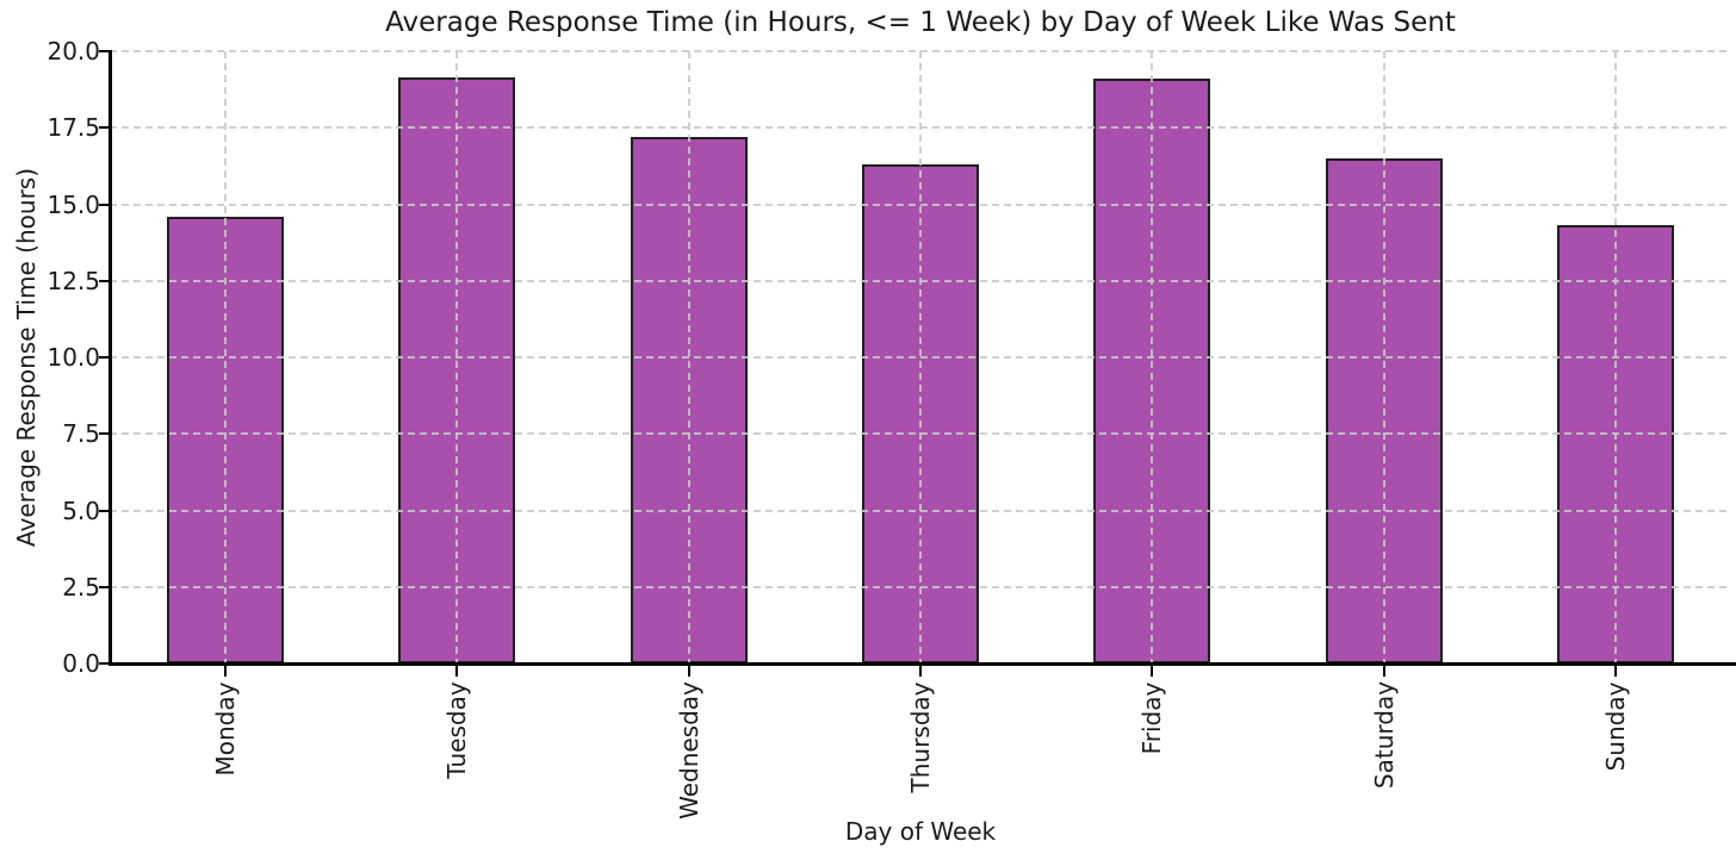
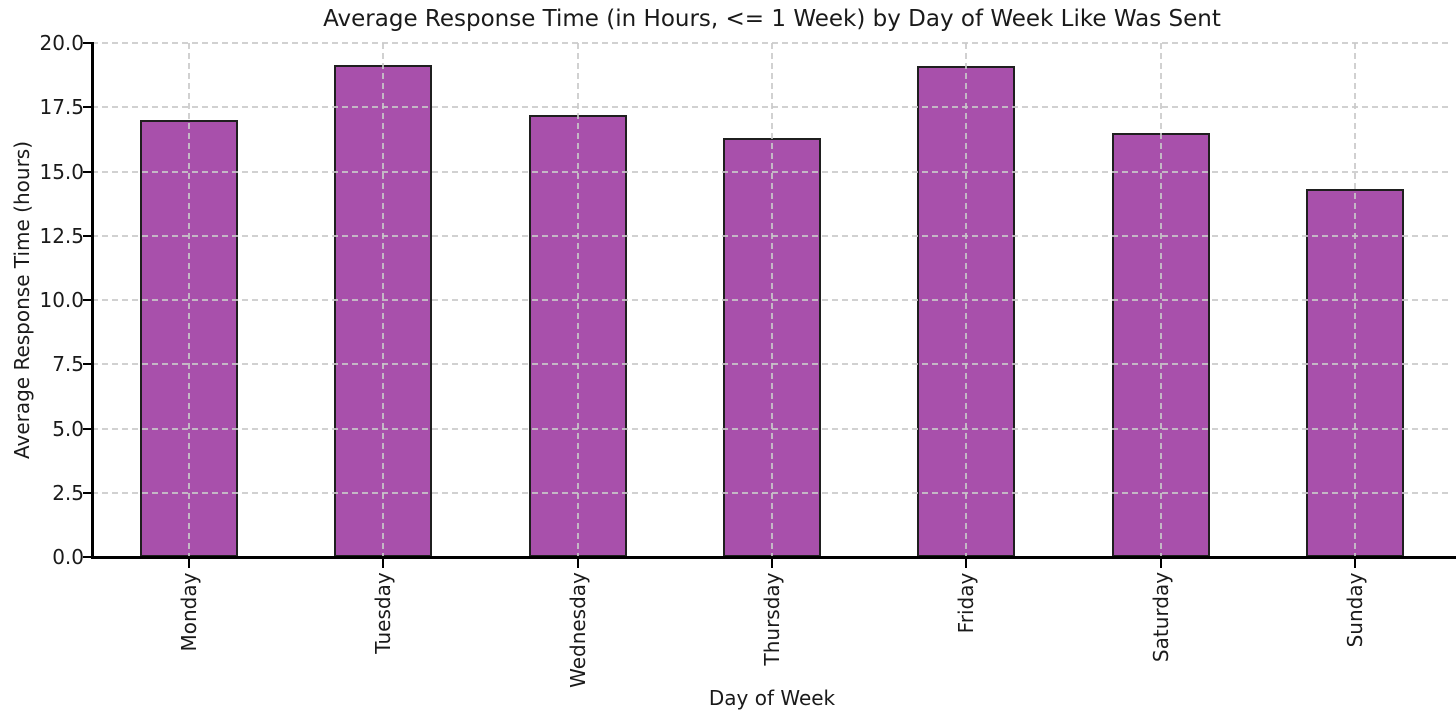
Monday: 14.6 -> 17.0
